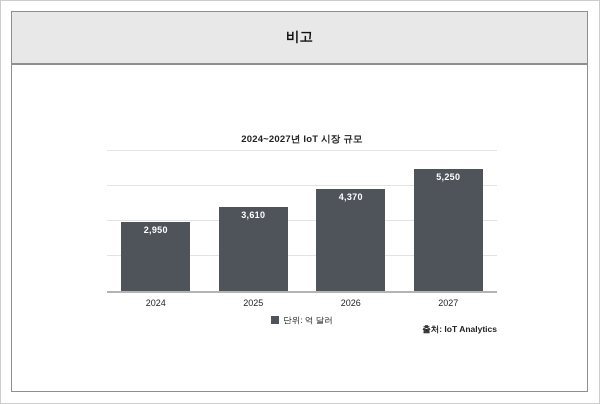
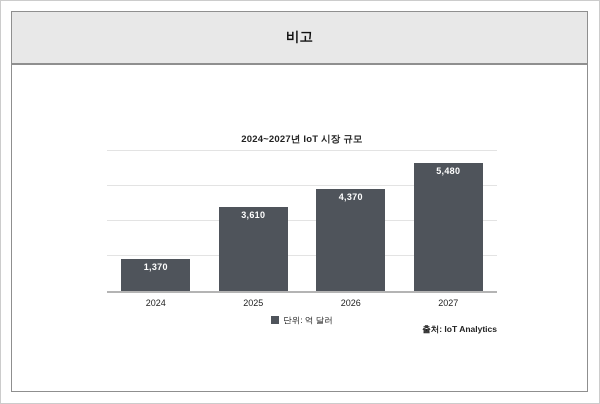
2024: 2,950 -> 1,370
2027: 5,250 -> 5,480
